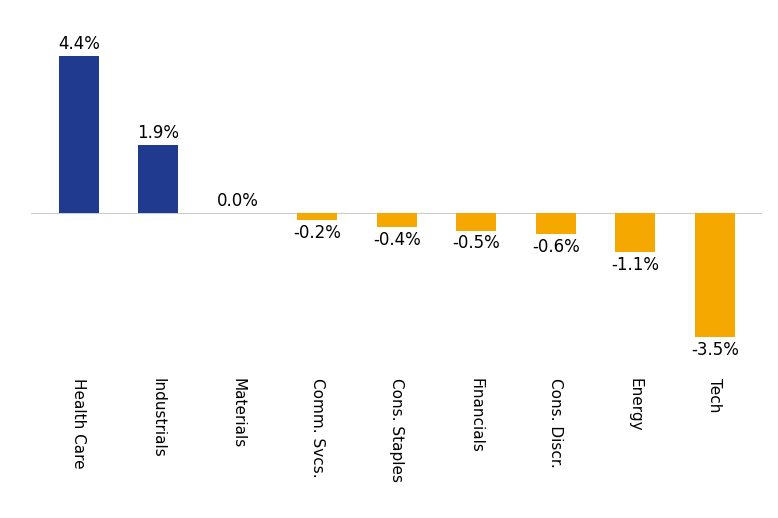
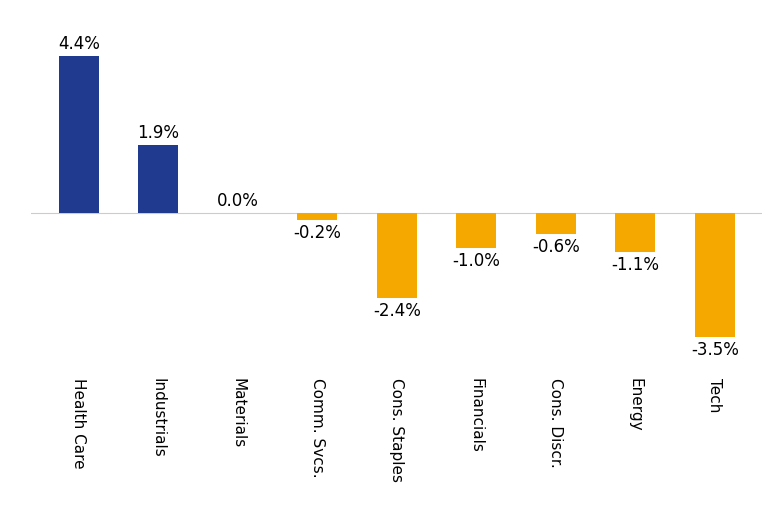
Cons. Staples: -0.4% -> -2.4%
Financials: -0.5% -> -1.0%
